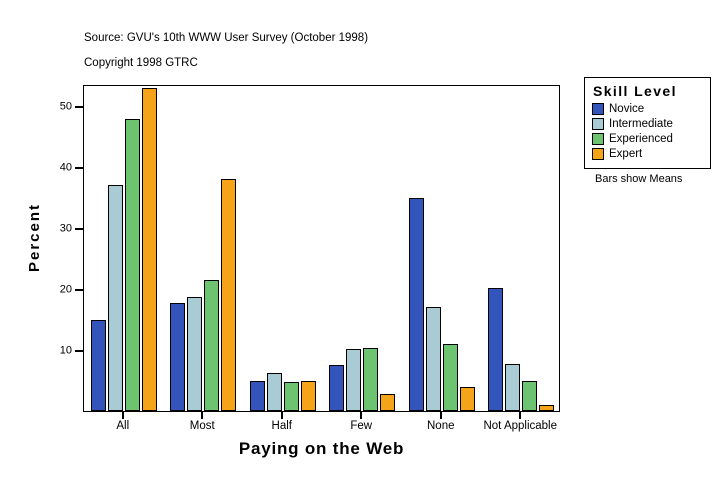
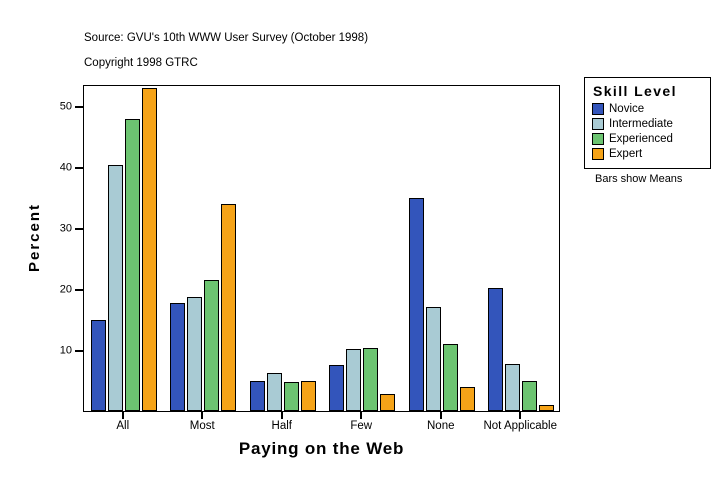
Intermediate/All: 37 -> 40
Expert/Most: 38 -> 34
